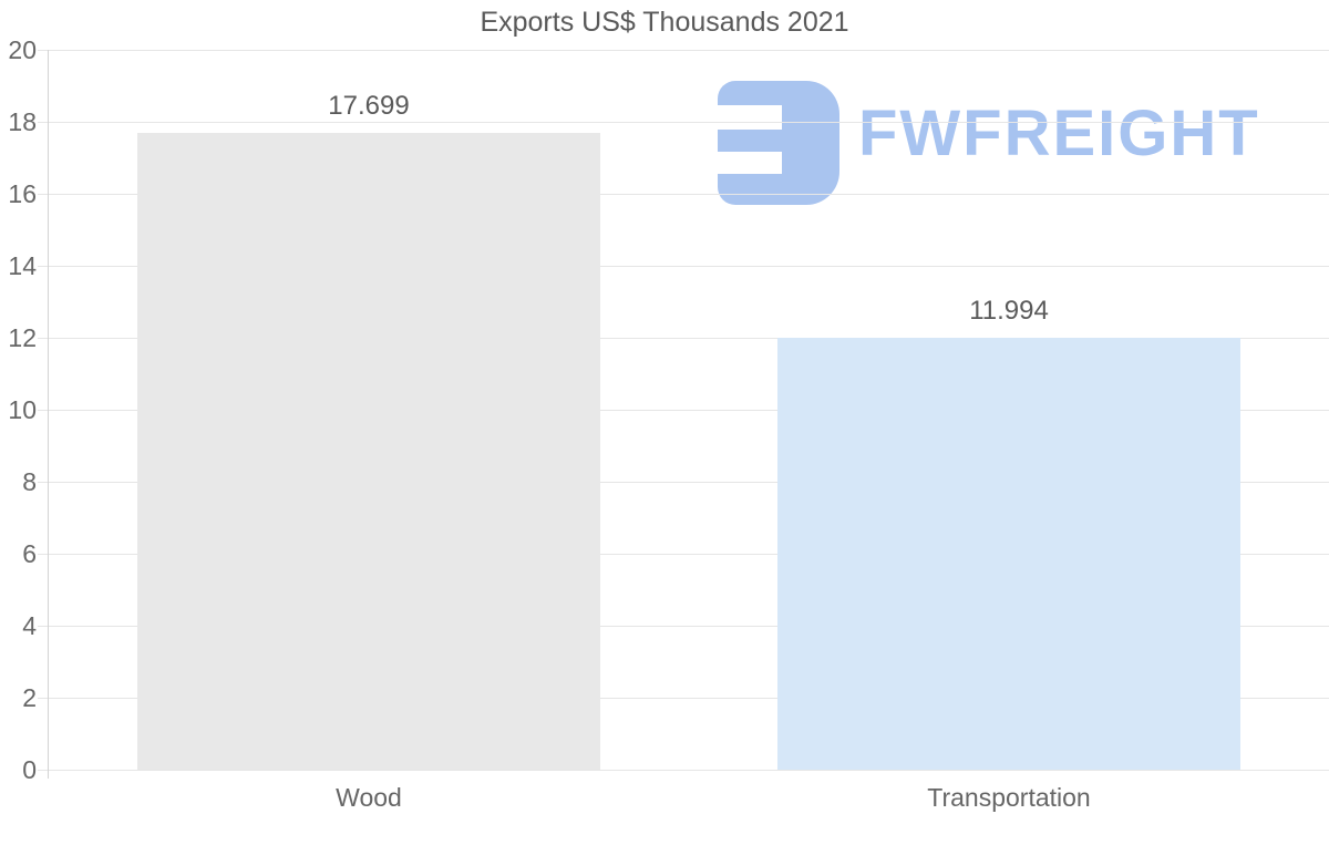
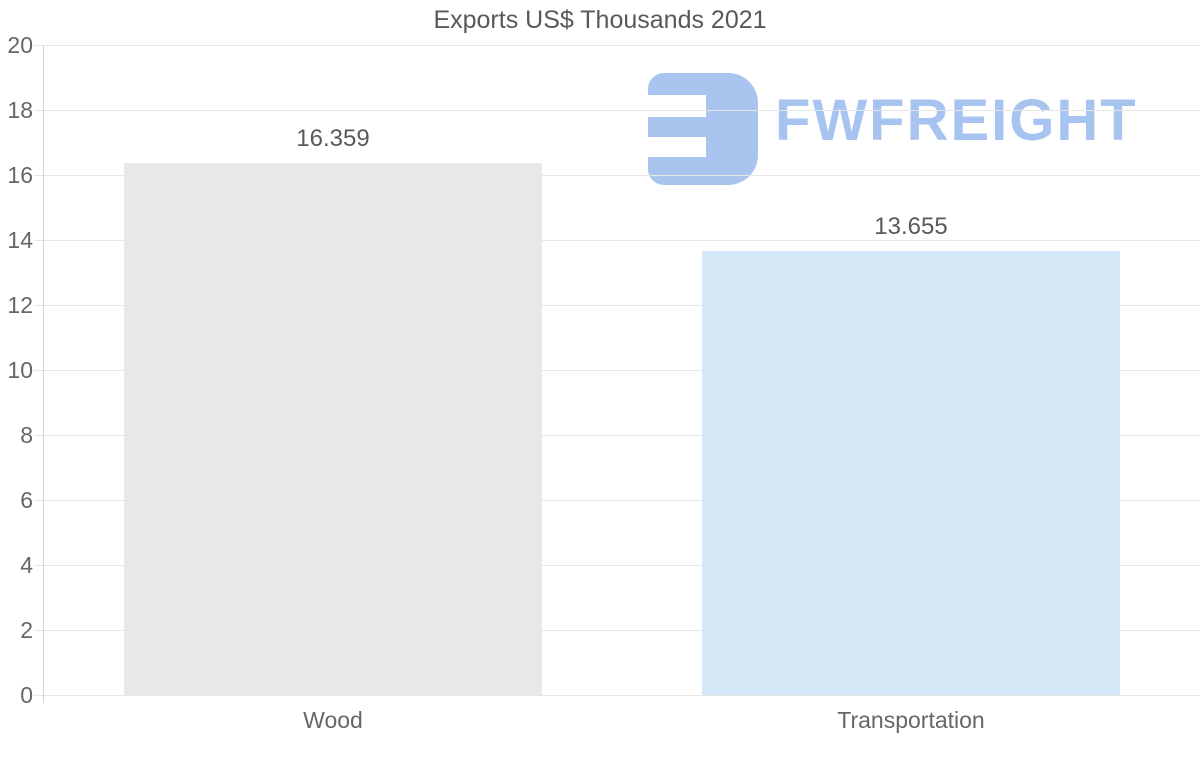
Wood: 17.699 -> 16.359
Transportation: 11.994 -> 13.655
